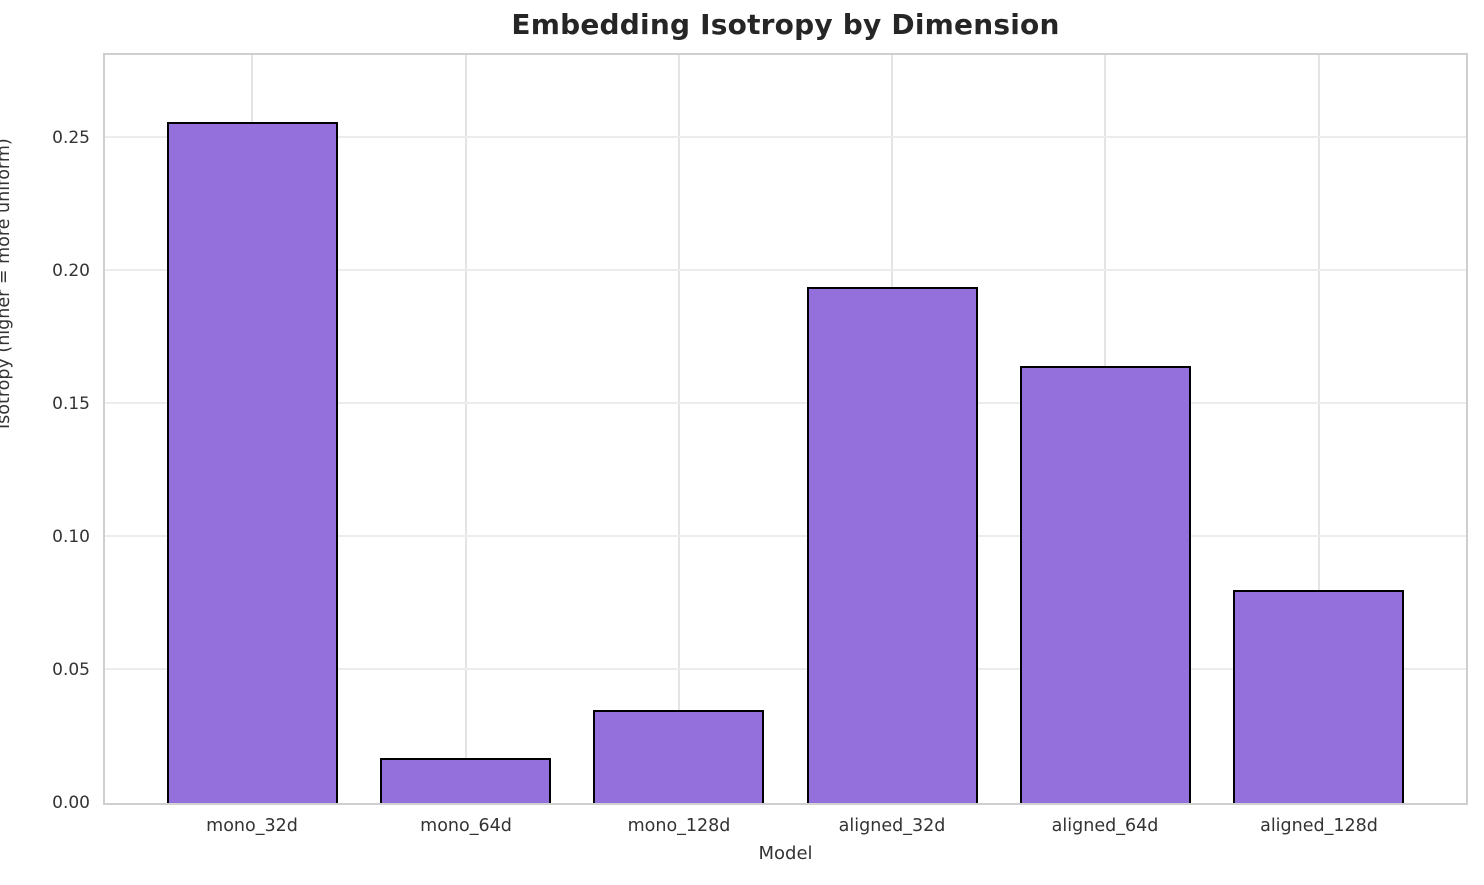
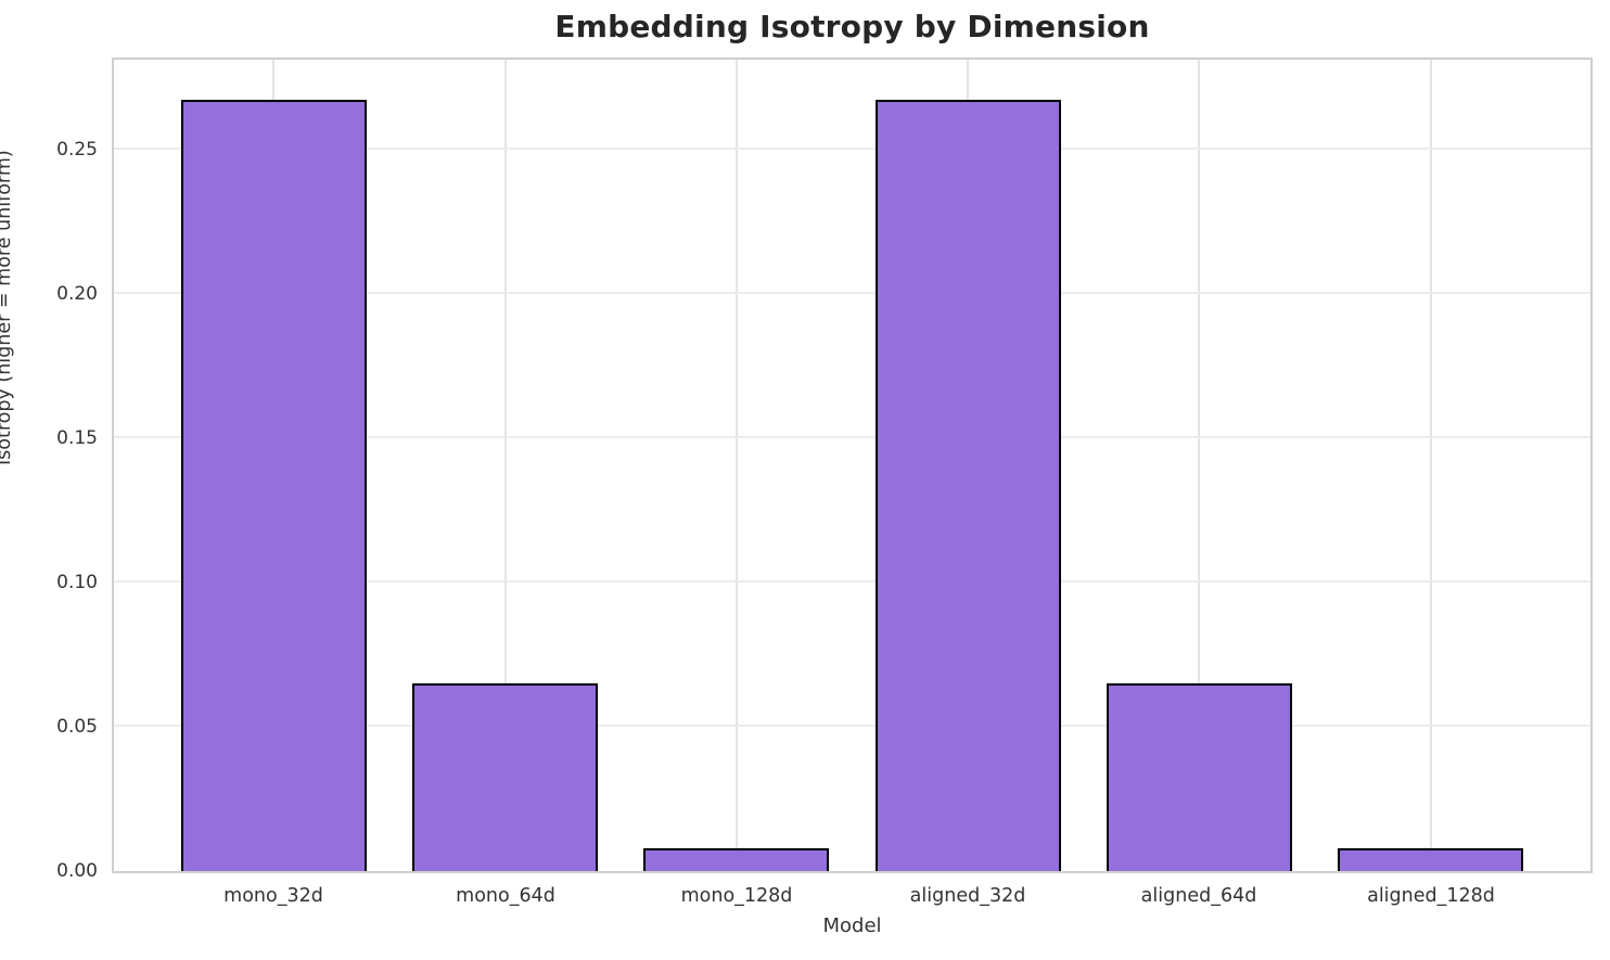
mono_32d: 0.256 -> 0.267
mono_64d: 0.017 -> 0.065
mono_128d: 0.035 -> 0.008
aligned_32d: 0.194 -> 0.267
aligned_64d: 0.164 -> 0.065
aligned_128d: 0.080 -> 0.008
